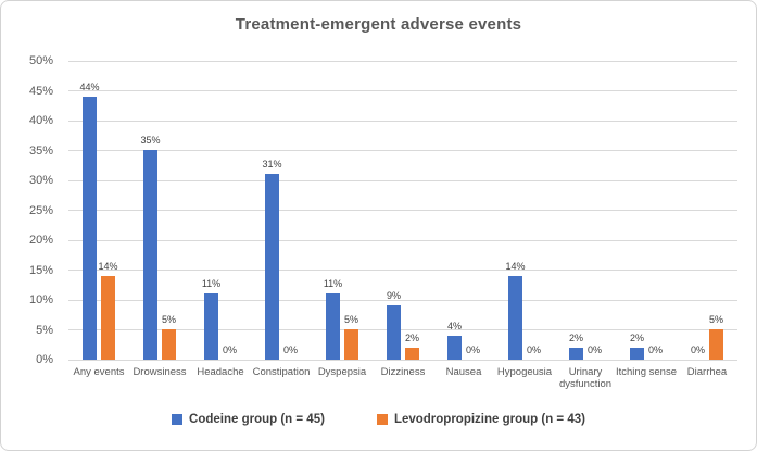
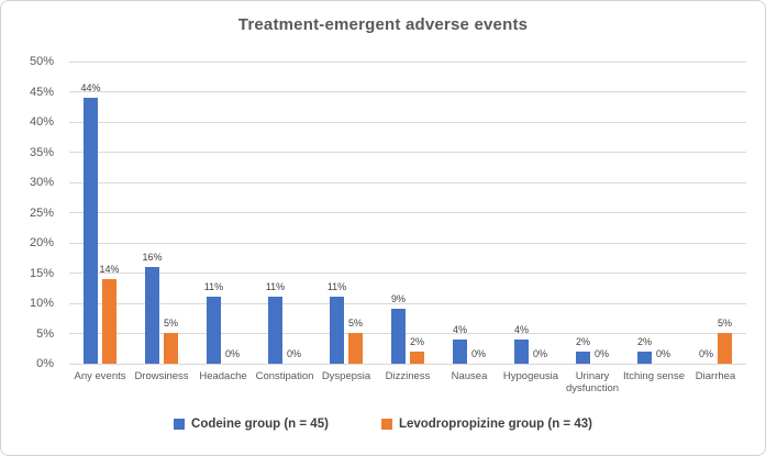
Codeine group (n = 45)/Drowsiness: 35% -> 16%
Codeine group (n = 45)/Constipation: 31% -> 11%
Codeine group (n = 45)/Hypogeusia: 14% -> 4%
